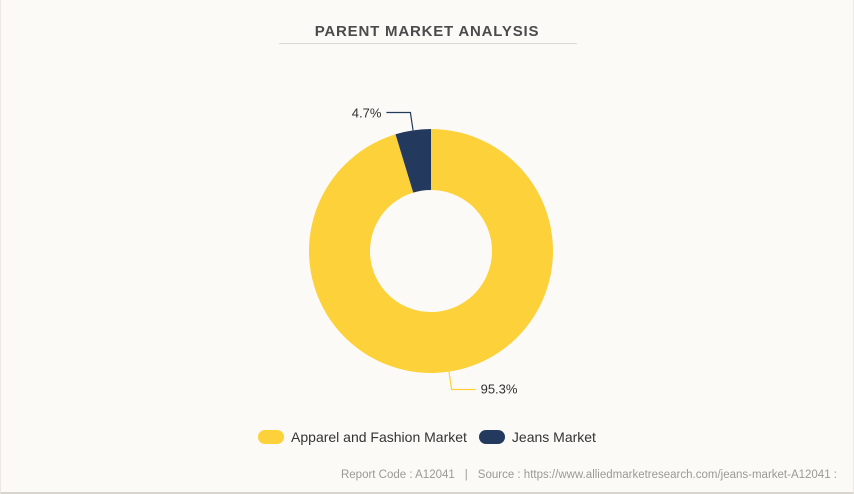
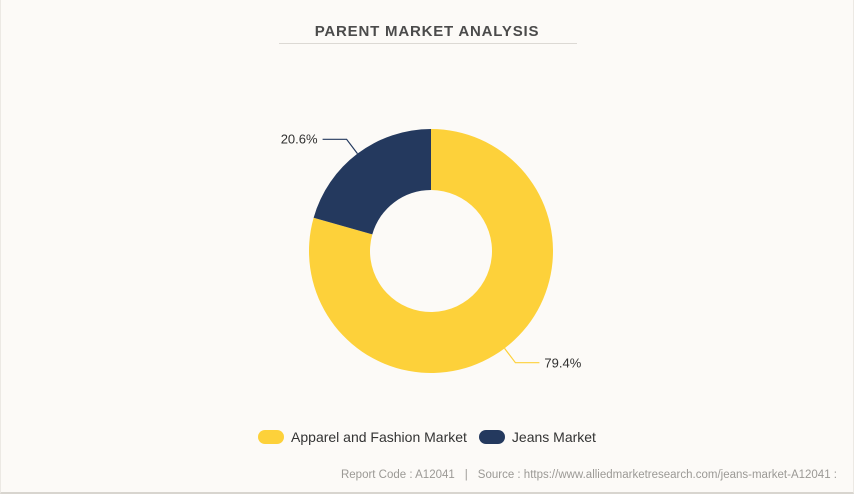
Apparel and Fashion Market: 95.3% -> 79.4%
Jeans Market: 4.7% -> 20.6%
